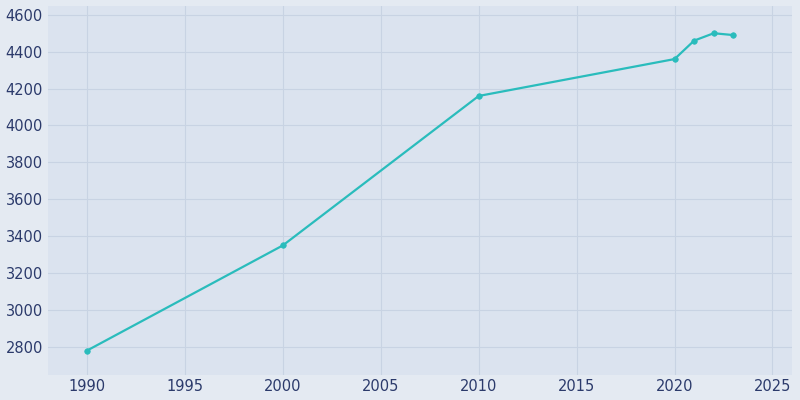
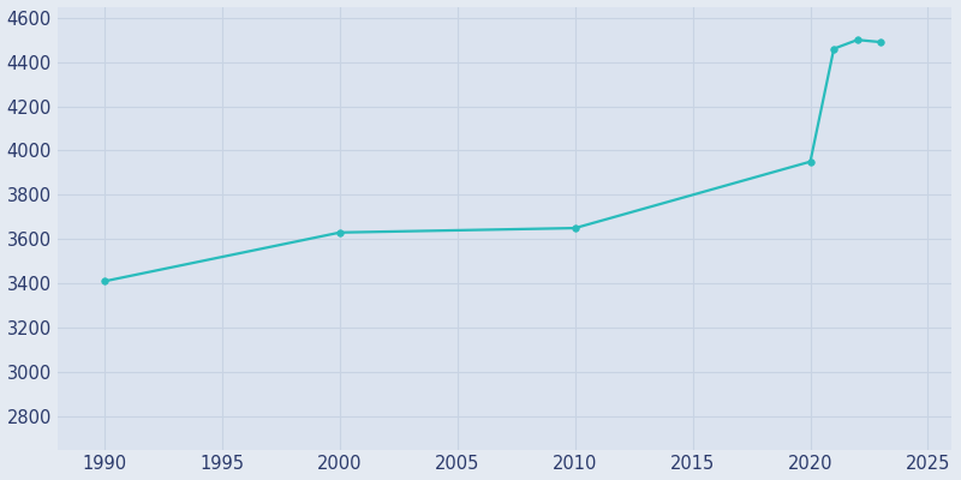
1990: 2780 -> 3410
2000: 3350 -> 3630
2010: 4160 -> 3650
2020: 4360 -> 3950
